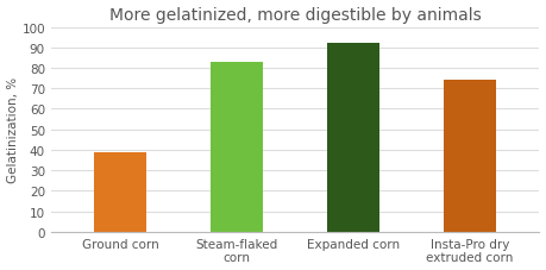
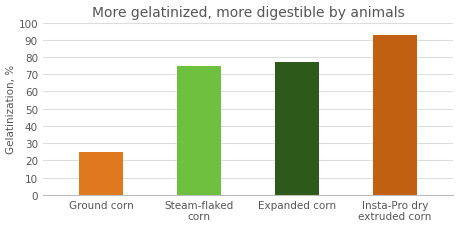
Ground corn: 39 -> 25
Steam-flaked corn: 83 -> 75
Expanded corn: 92 -> 77
Insta-Pro dry extruded corn: 74 -> 93
